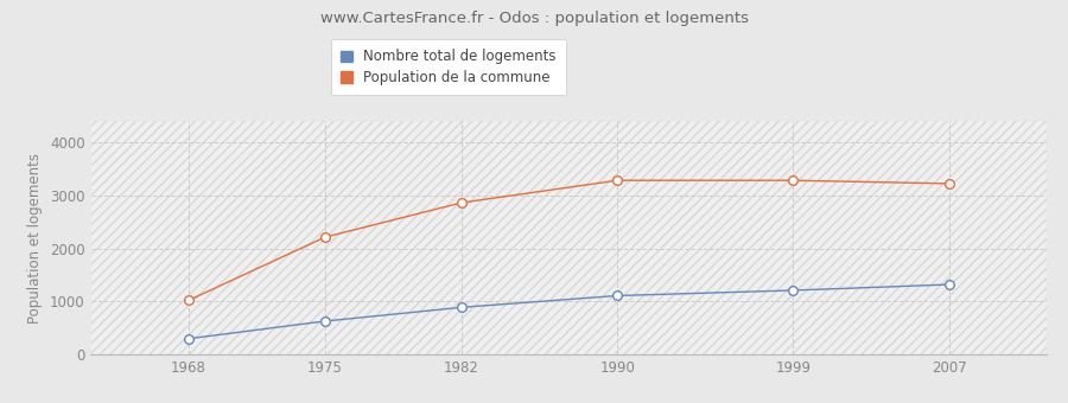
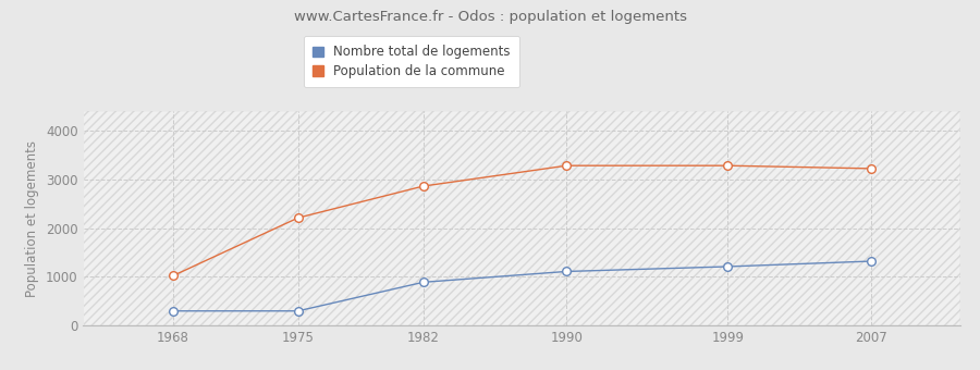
Nombre total de logements/1975: 630 -> 300
